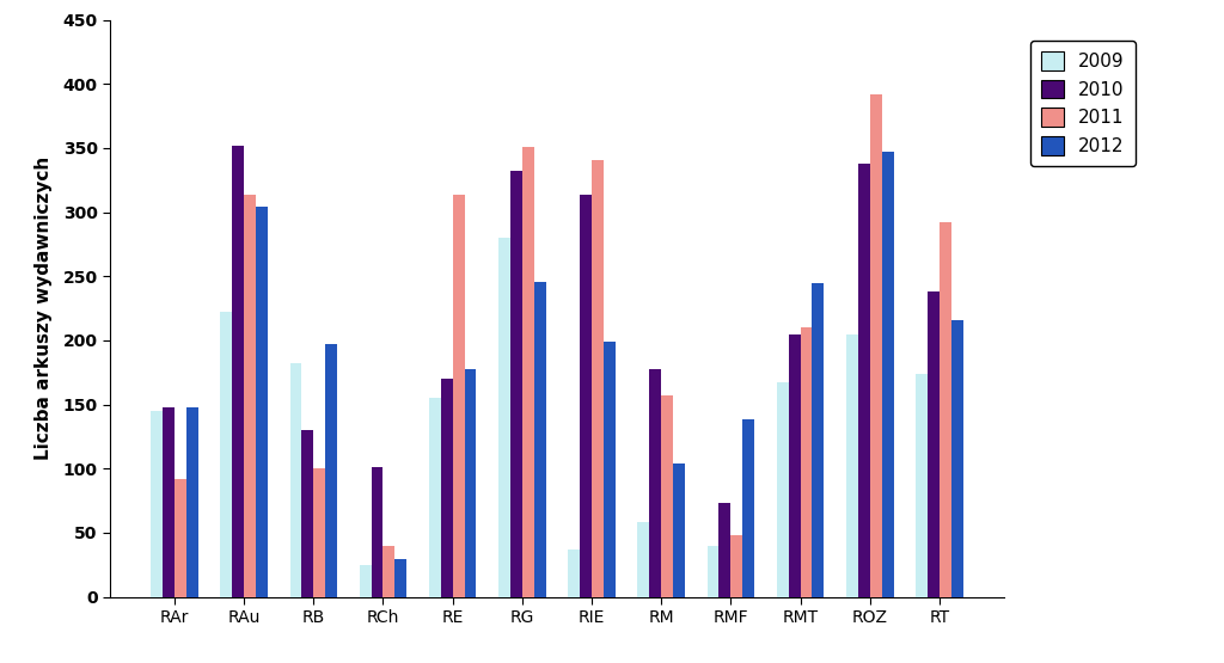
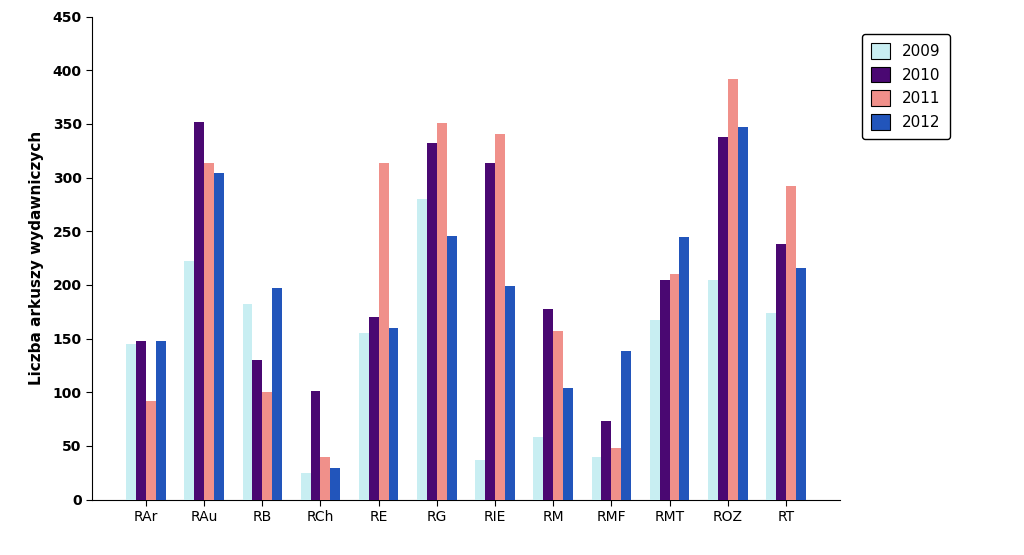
2012/RE: 178 -> 160
